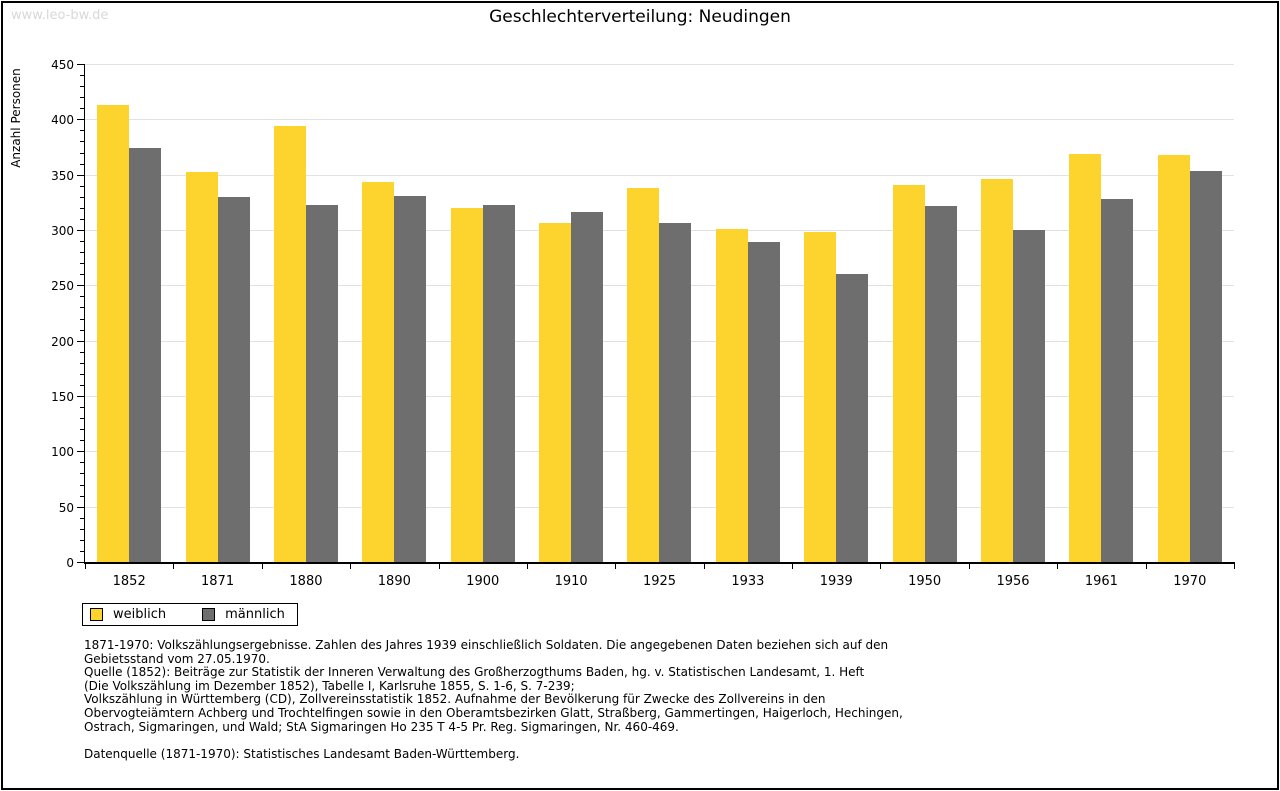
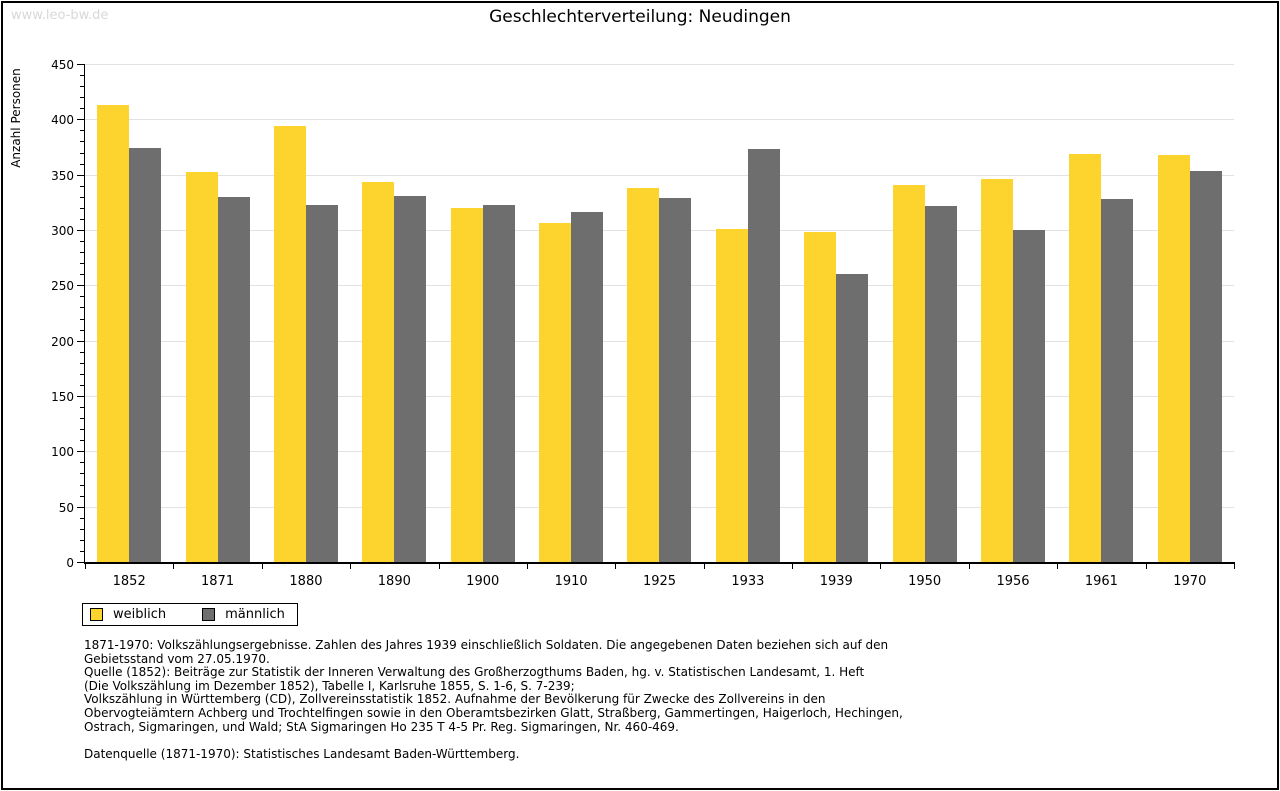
männlich/1925: 306 -> 329
männlich/1933: 289 -> 373
